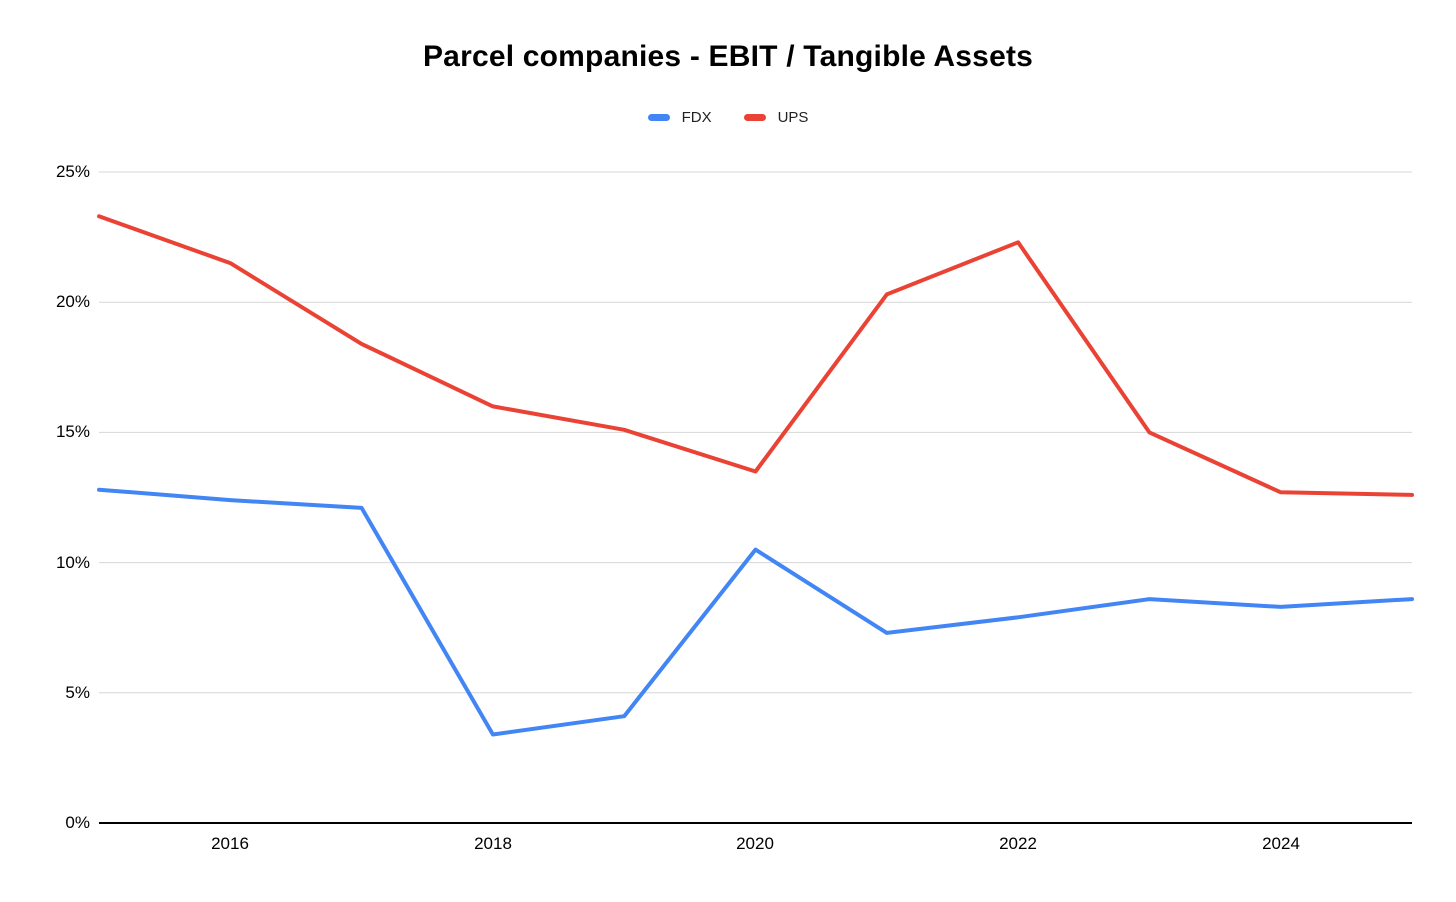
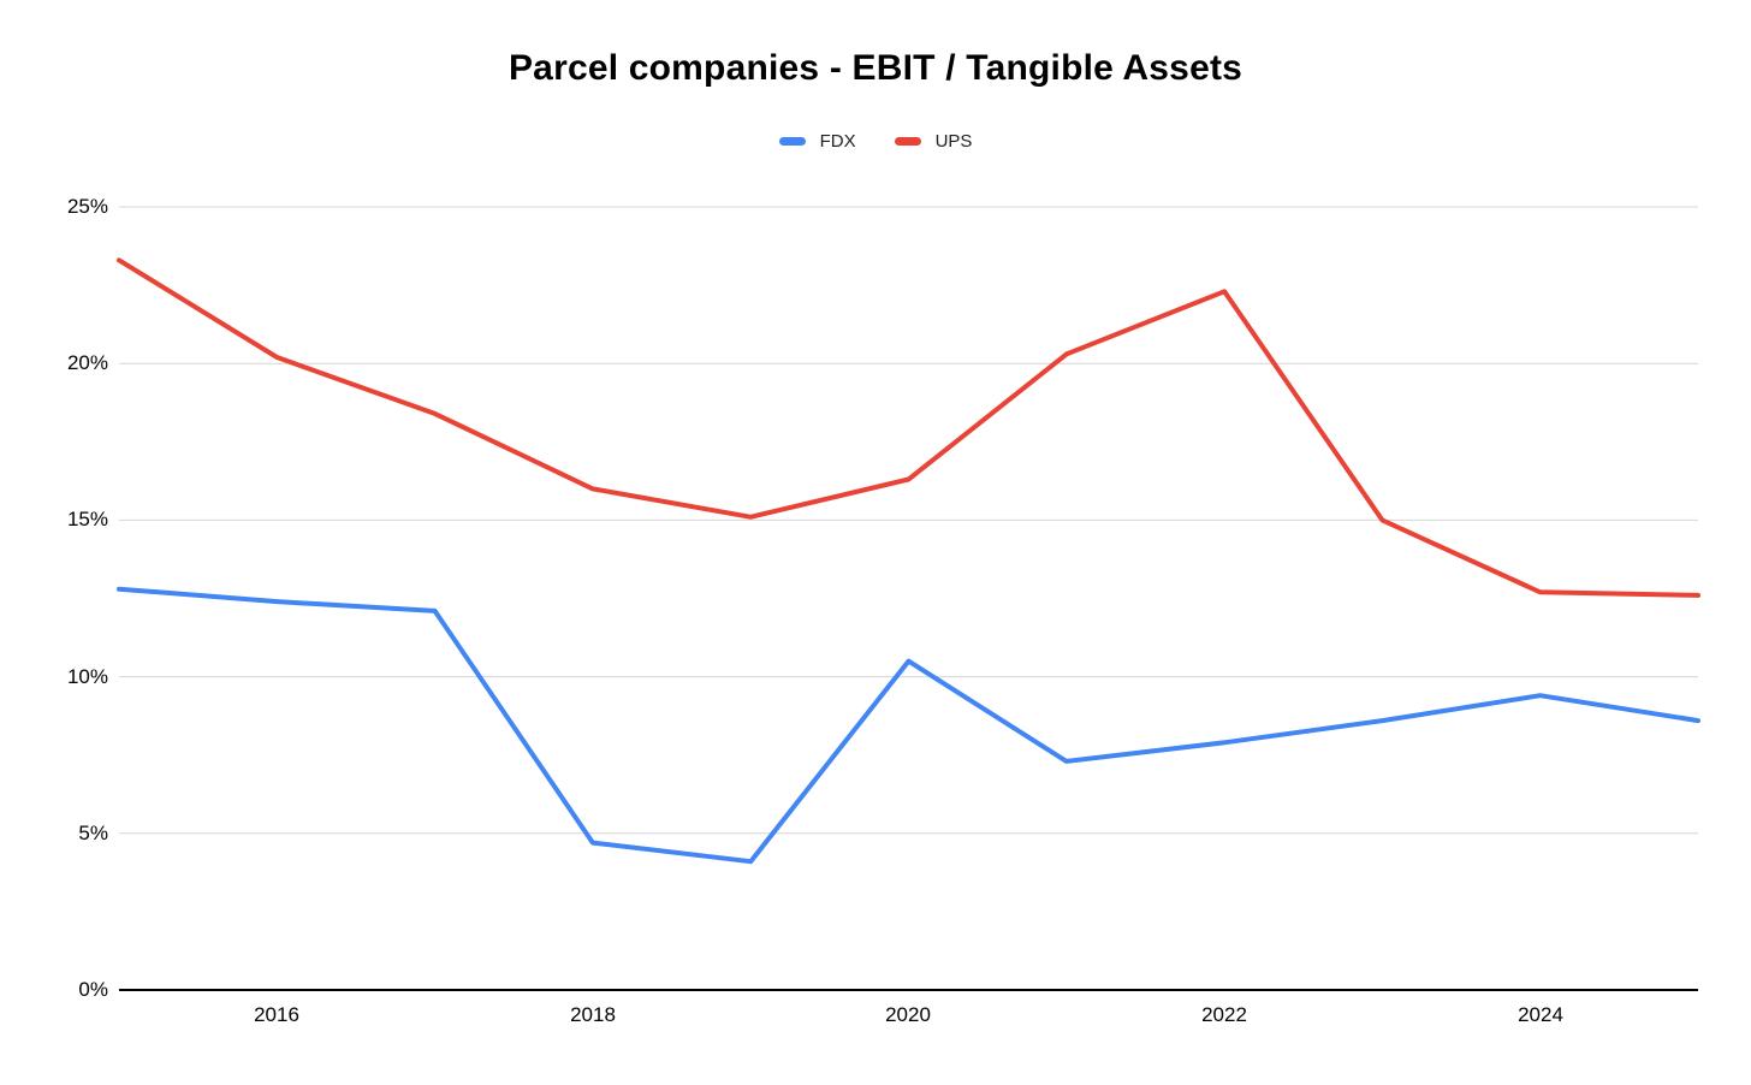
UPS/2016: 21.5% -> 20.2%
FDX/2018: 3.4% -> 4.7%
UPS/2020: 13.5% -> 16.3%
FDX/2024: 8.3% -> 9.4%
